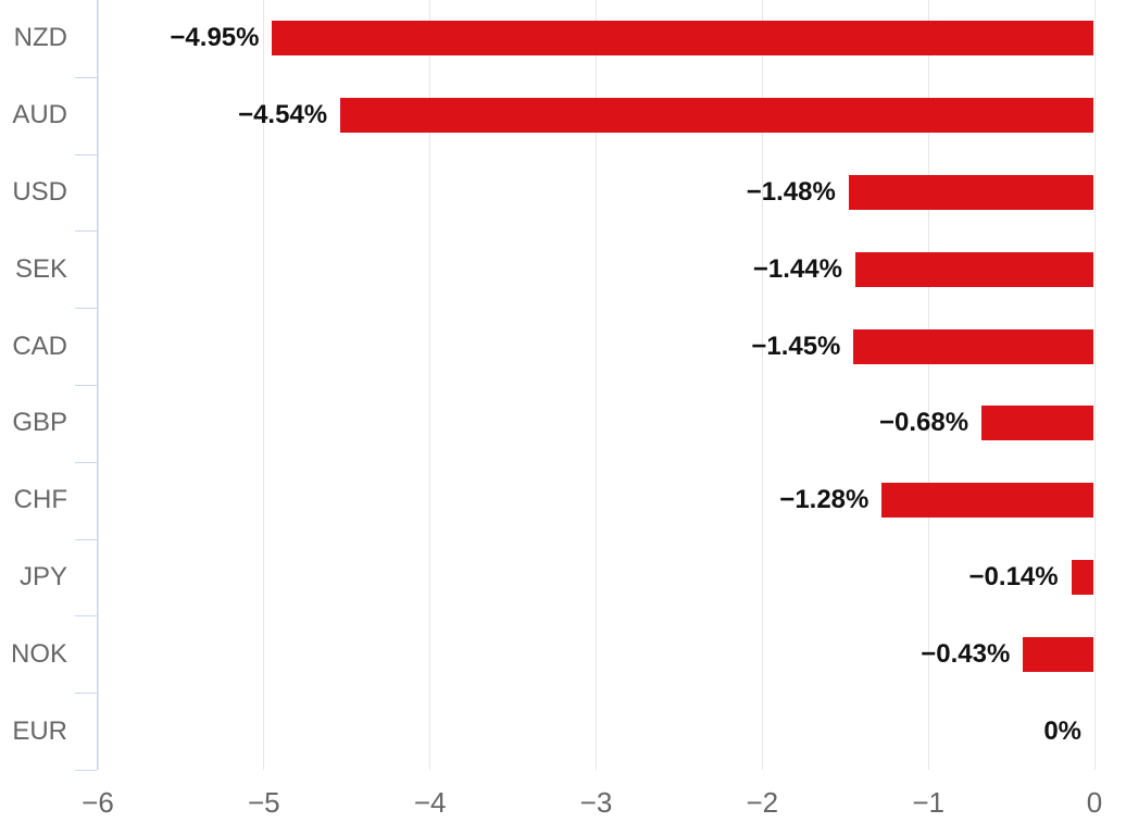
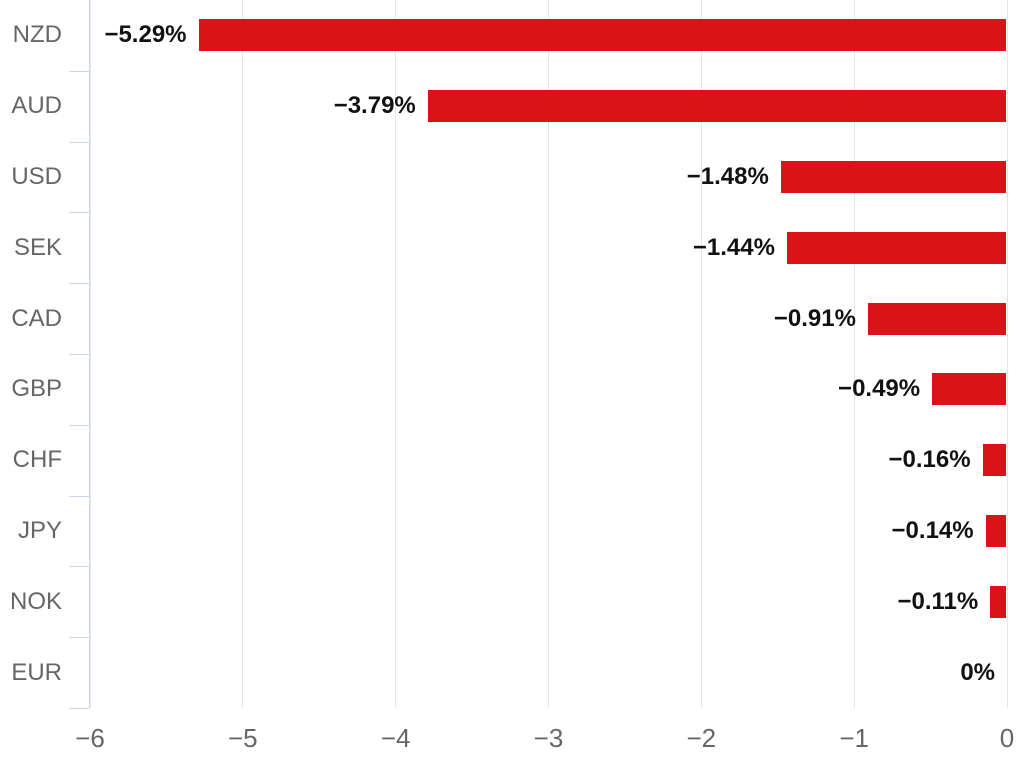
NZD: −4.95% -> −5.29%
AUD: −4.54% -> −3.79%
CAD: −1.45% -> −0.91%
GBP: −0.68% -> −0.49%
CHF: −1.28% -> −0.16%
NOK: −0.43% -> −0.11%
